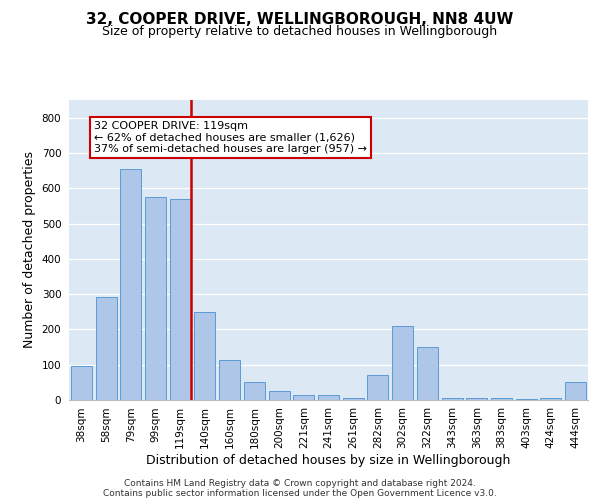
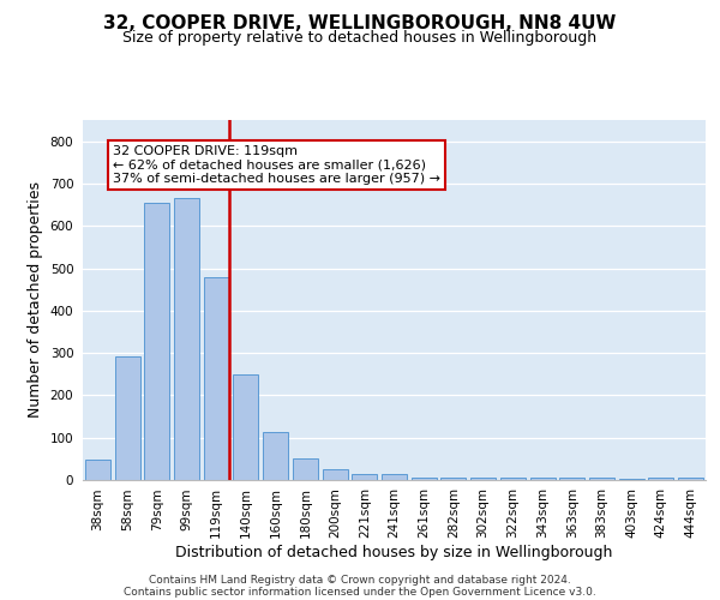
38sqm: 95 -> 47
99sqm: 575 -> 665
119sqm: 570 -> 478
282sqm: 70 -> 5
302sqm: 210 -> 5
322sqm: 150 -> 5
444sqm: 50 -> 5
